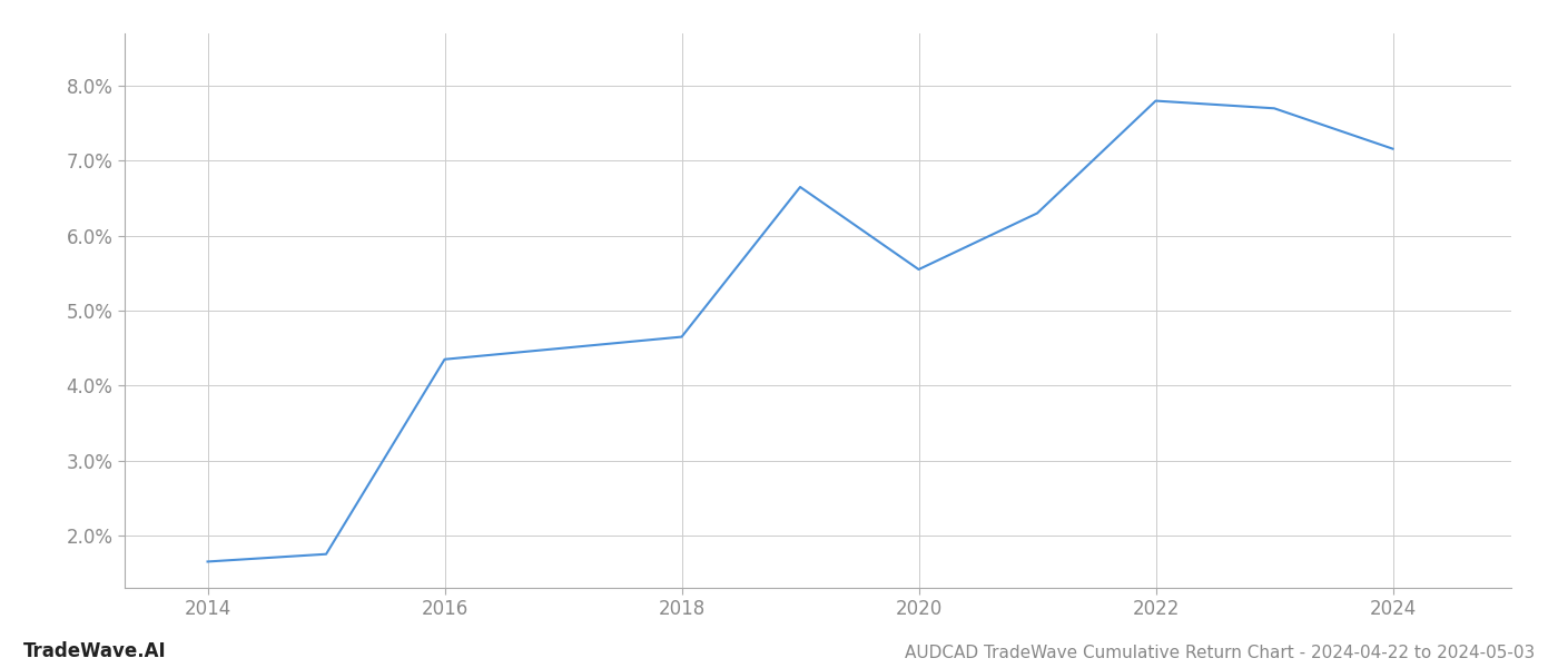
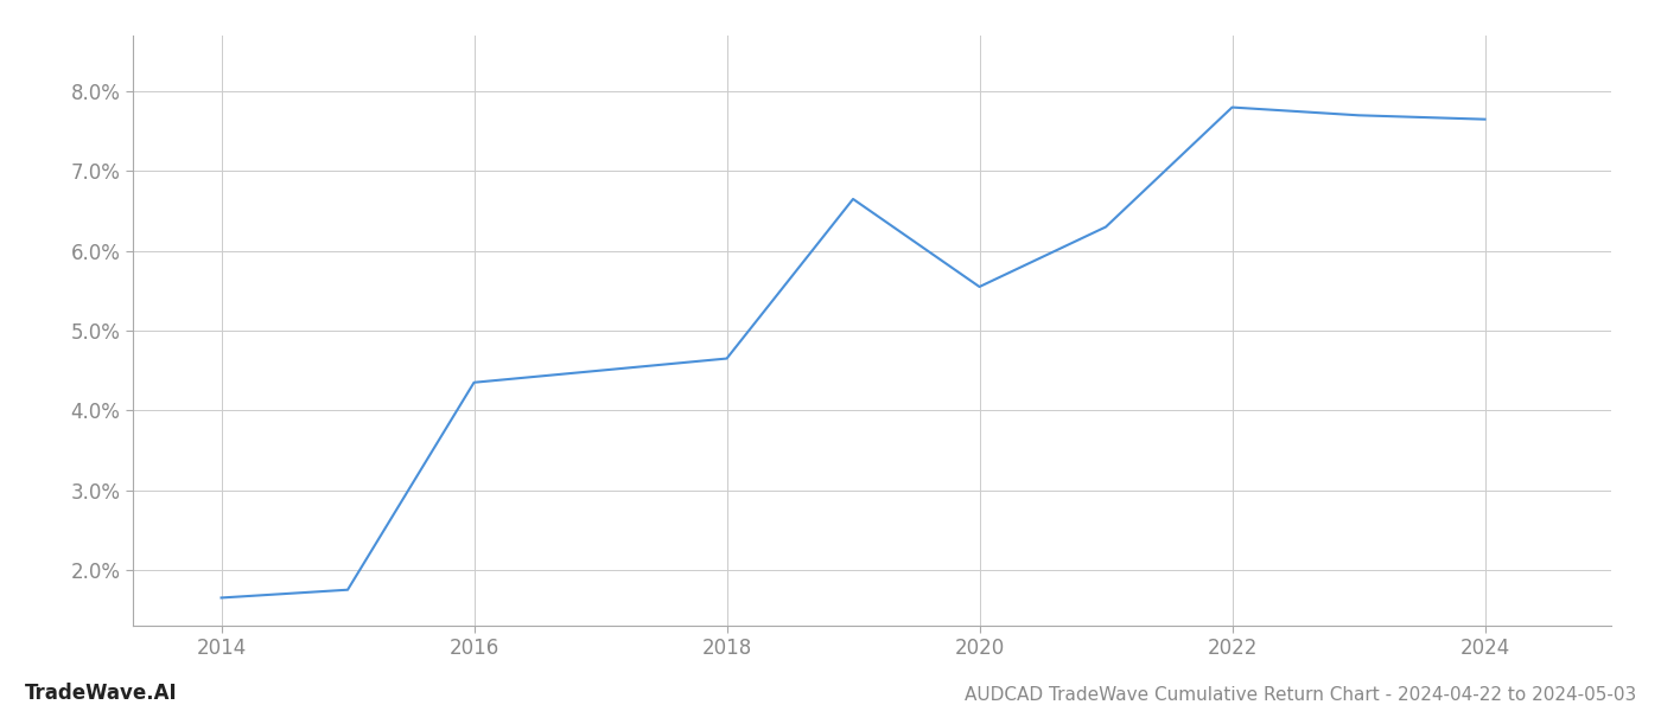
2024: 7.16% -> 7.65%
